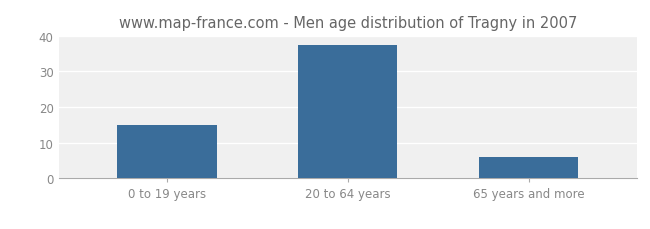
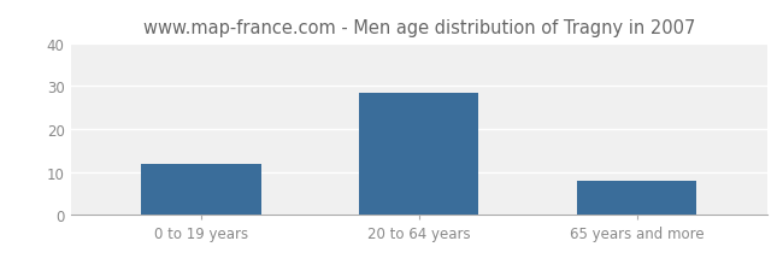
0 to 19 years: 15.0 -> 12.0
20 to 64 years: 37.5 -> 28.5
65 years and more: 6.0 -> 8.0
